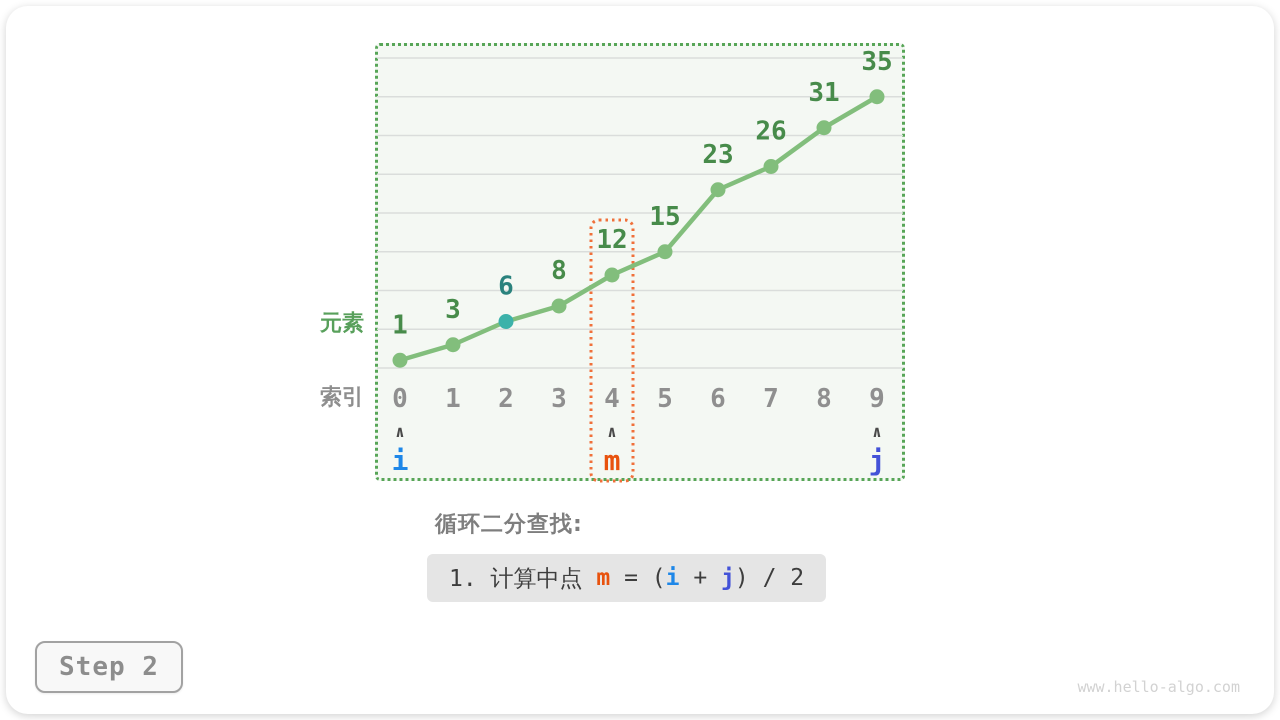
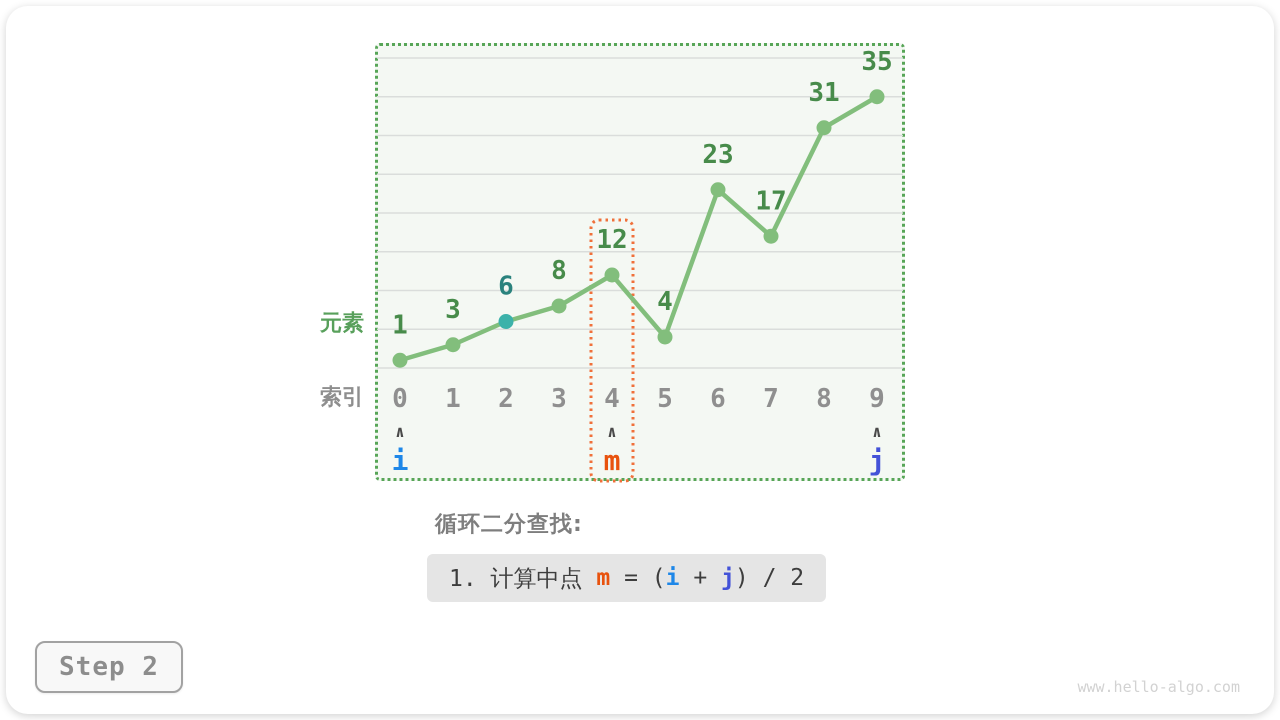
5: 15 -> 4
7: 26 -> 17
